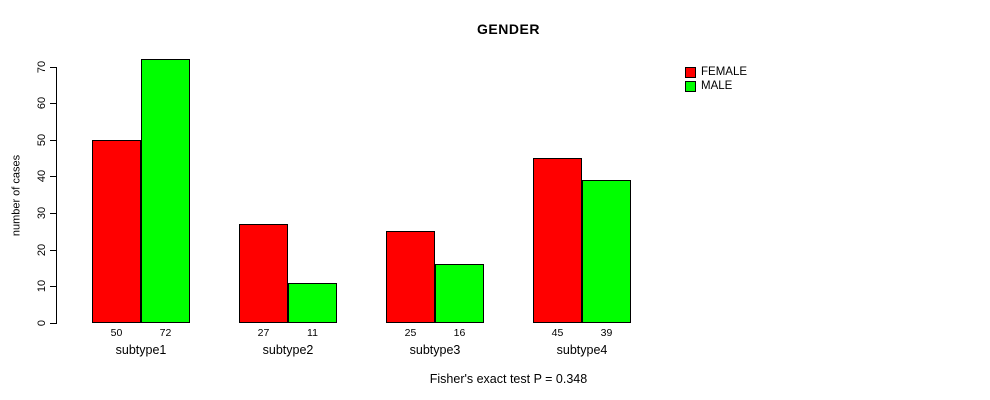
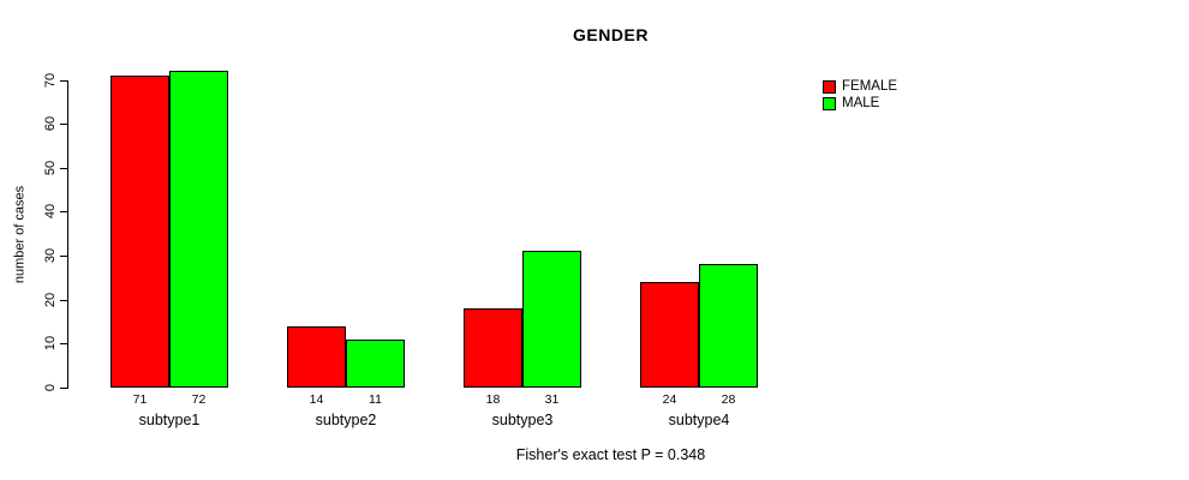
FEMALE/subtype1: 50 -> 71
FEMALE/subtype2: 27 -> 14
FEMALE/subtype3: 25 -> 18
MALE/subtype3: 16 -> 31
FEMALE/subtype4: 45 -> 24
MALE/subtype4: 39 -> 28
